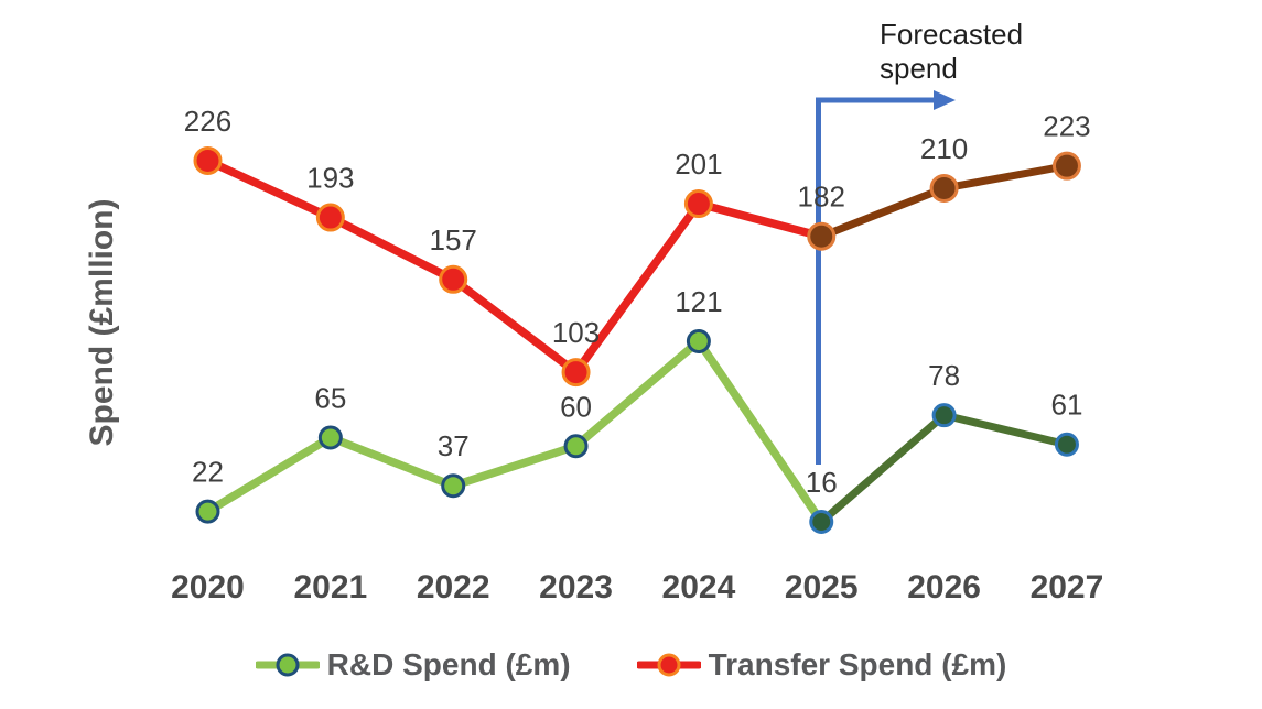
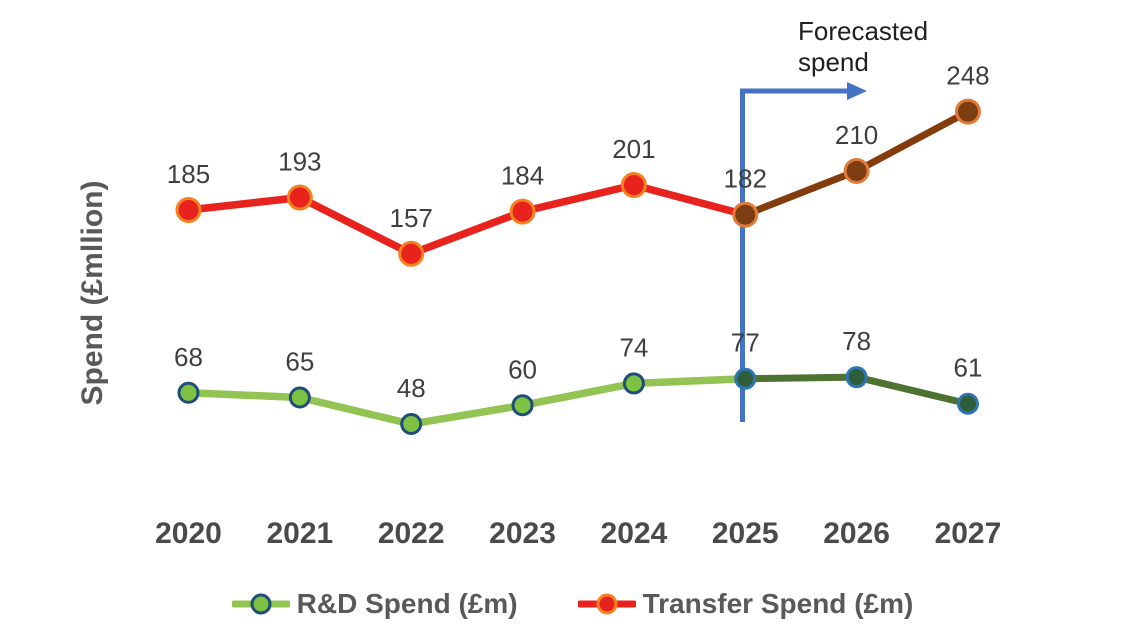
R&D Spend (£m)/2020: 22 -> 68
Transfer Spend (£m)/2020: 226 -> 185
R&D Spend (£m)/2022: 37 -> 48
Transfer Spend (£m)/2023: 103 -> 184
R&D Spend (£m)/2024: 121 -> 74
R&D Spend (£m)/2025: 16 -> 77
Transfer Spend (£m)/2027: 223 -> 248
